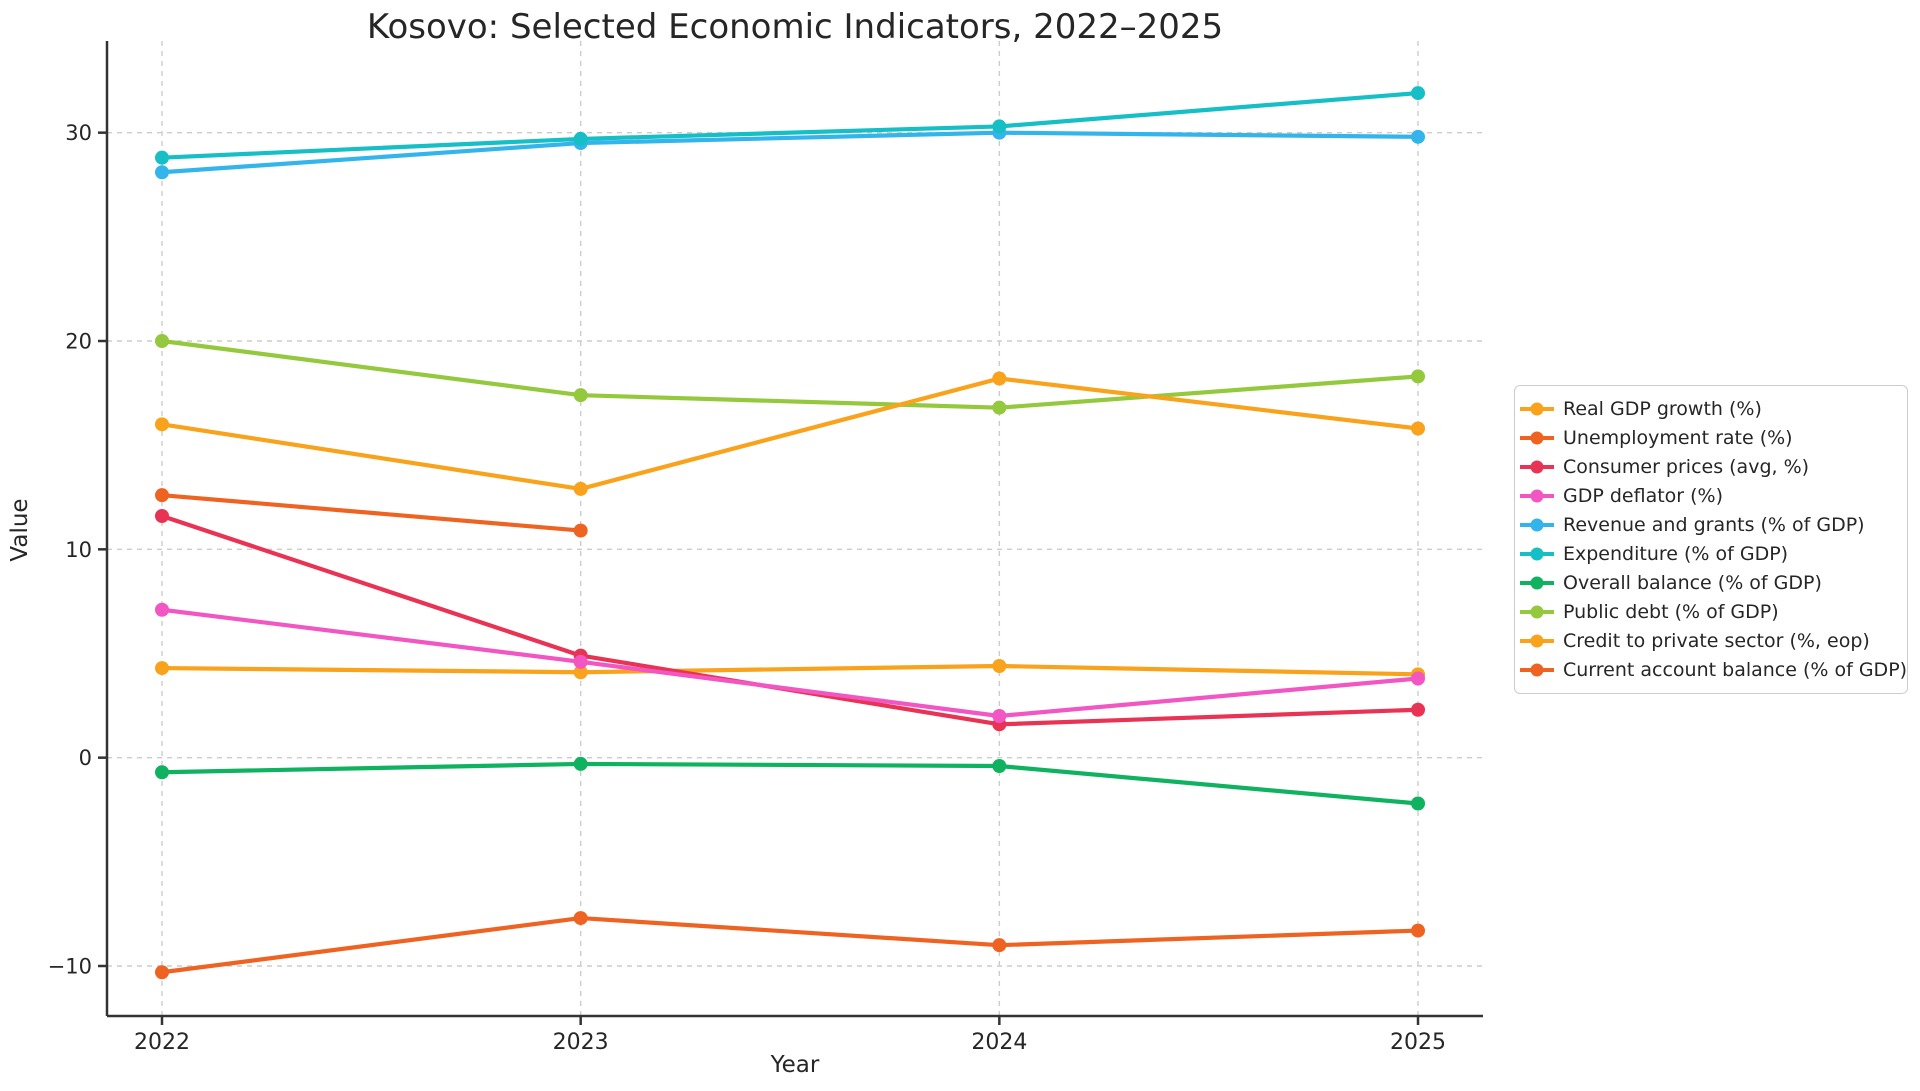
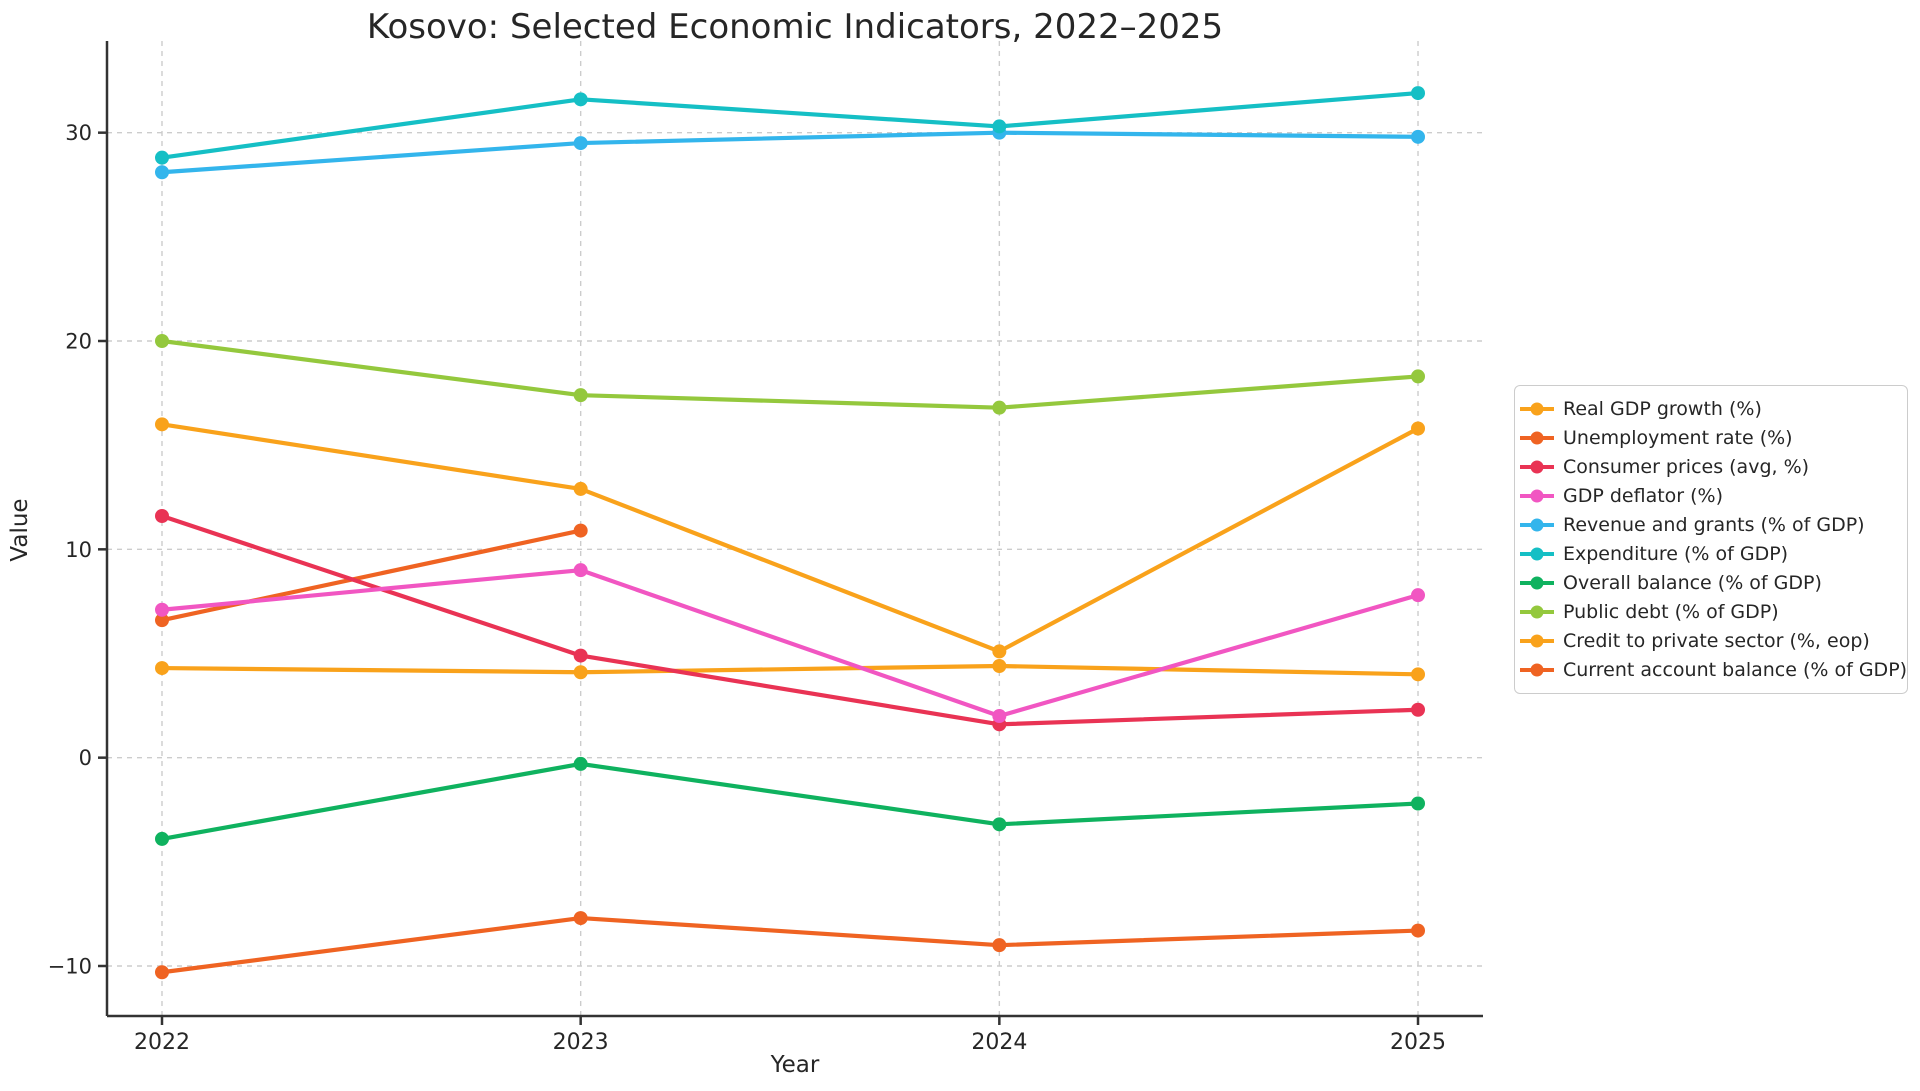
Unemployment rate (%)/2022: 12.6 -> 6.6
Overall balance (% of GDP)/2022: -0.7 -> -3.9
GDP deflator (%)/2023: 4.6 -> 9.0
Expenditure (% of GDP)/2023: 29.7 -> 31.6
Overall balance (% of GDP)/2024: -0.4 -> -3.2
Credit to private sector (%, eop)/2024: 18.2 -> 5.1
GDP deflator (%)/2025: 3.8 -> 7.8
